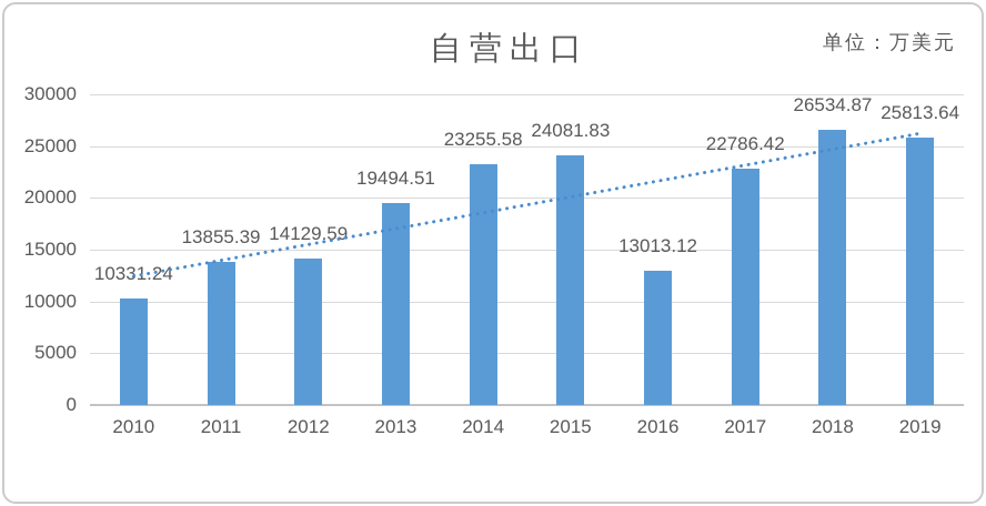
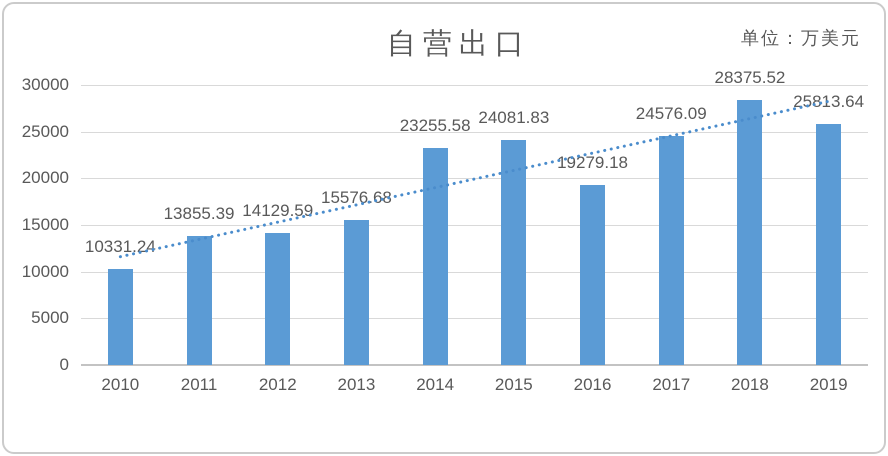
2013: 19494.51 -> 15576.68
2016: 13013.12 -> 19279.18
2017: 22786.42 -> 24576.09
2018: 26534.87 -> 28375.52
